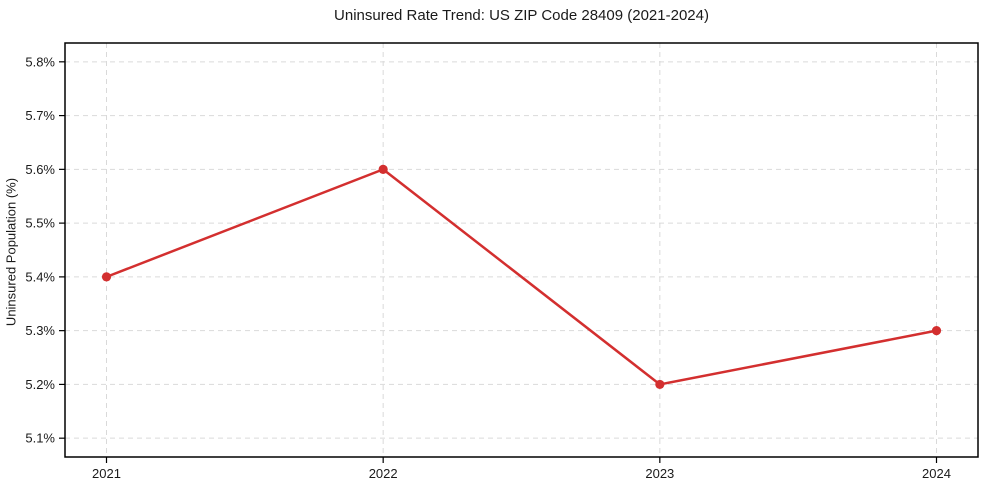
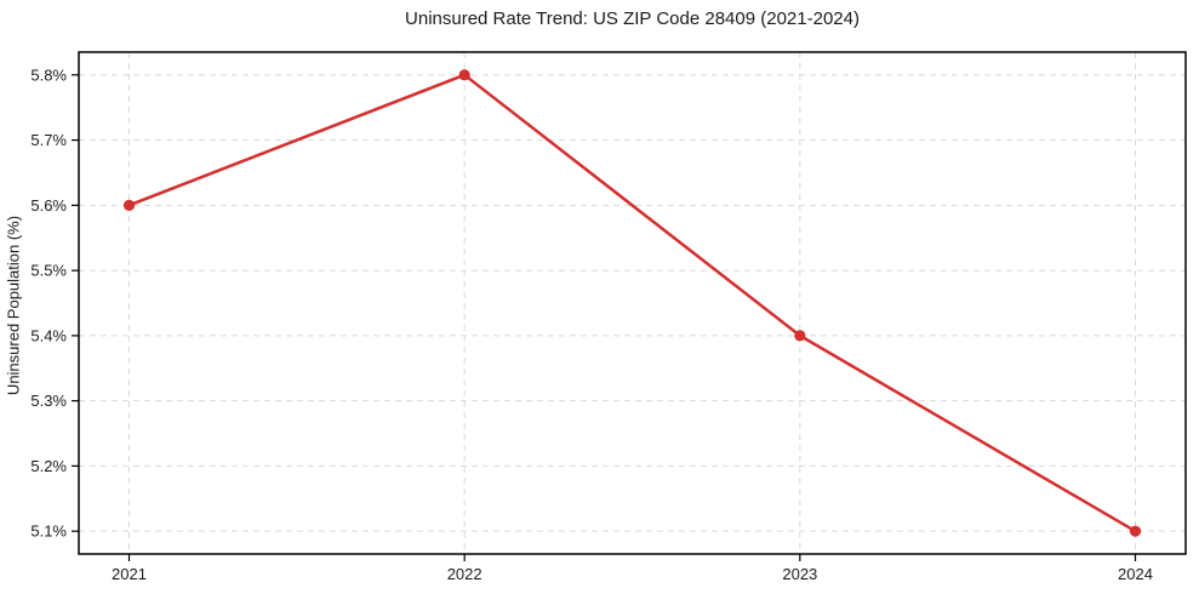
2021: 5.4% -> 5.6%
2022: 5.6% -> 5.8%
2023: 5.2% -> 5.4%
2024: 5.3% -> 5.1%
